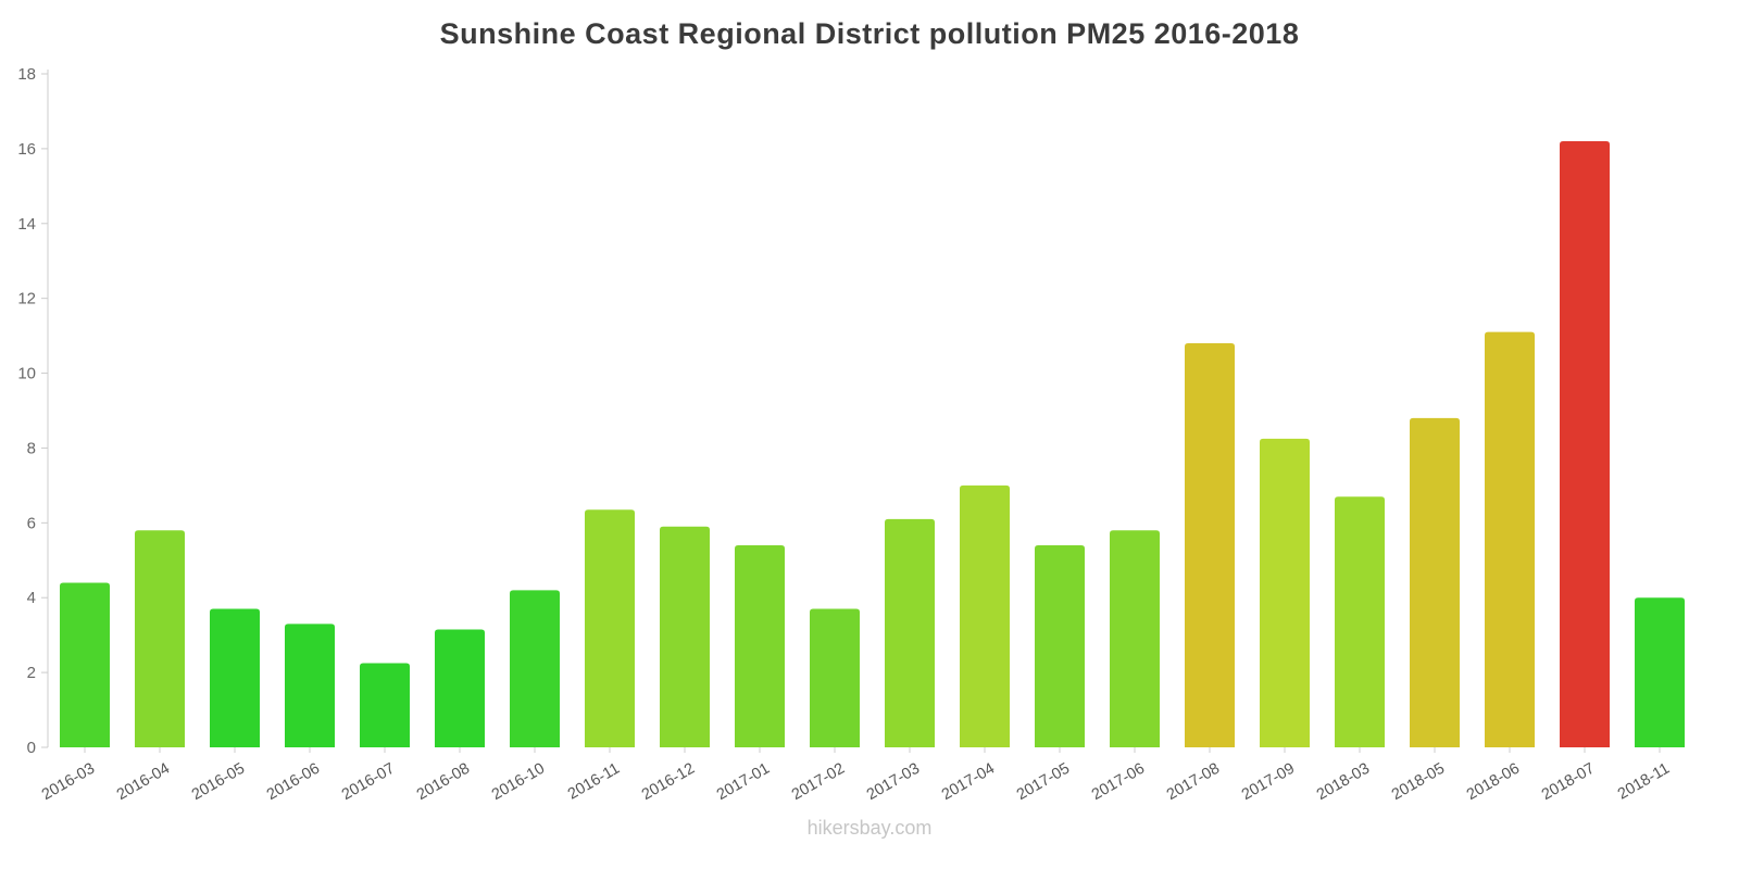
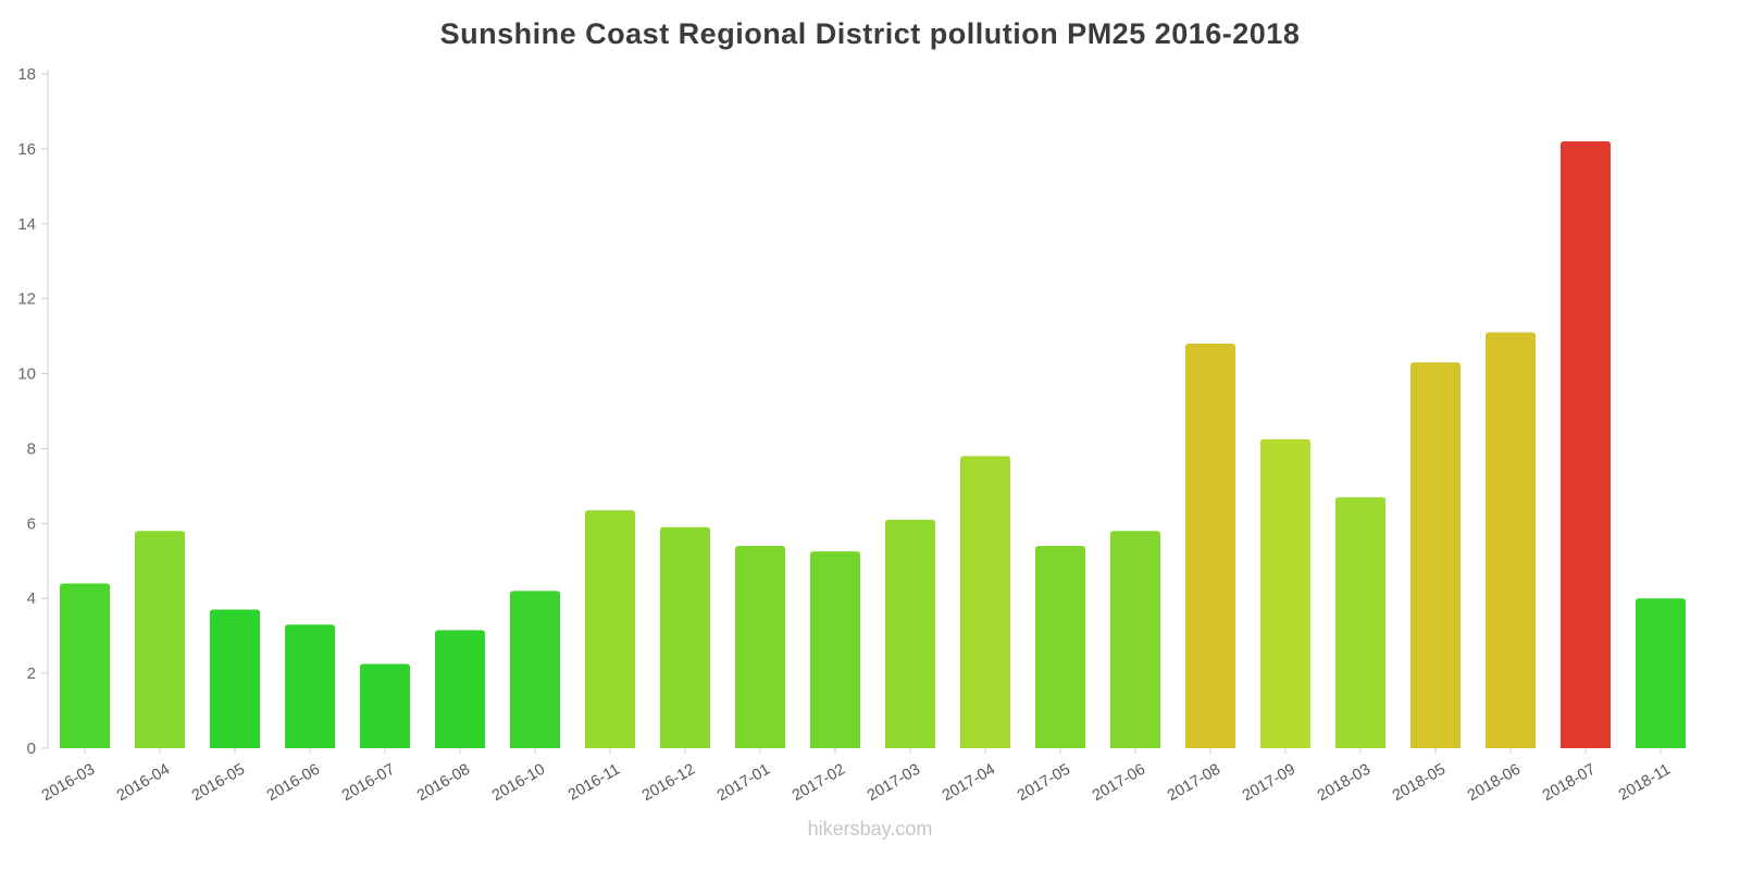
2017-02: 3.7 -> 5.2
2017-04: 7.0 -> 7.8
2018-05: 8.8 -> 10.3
